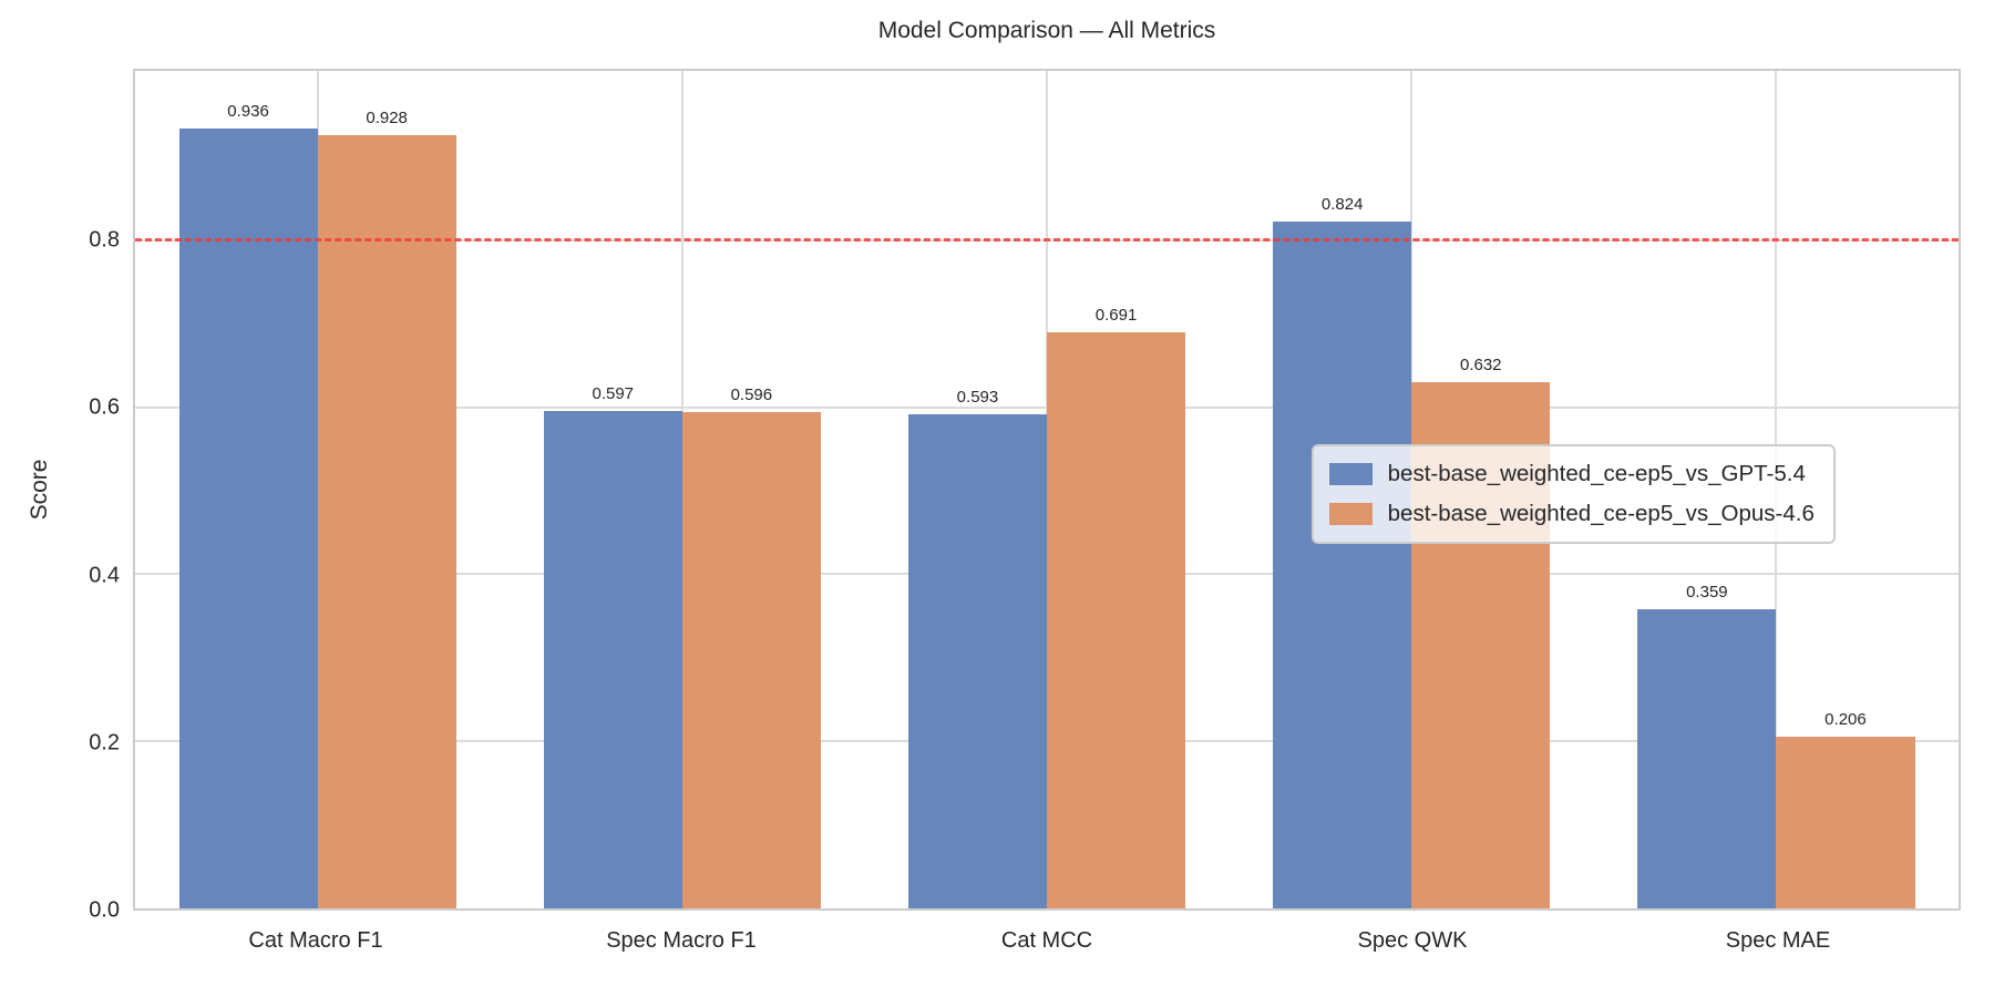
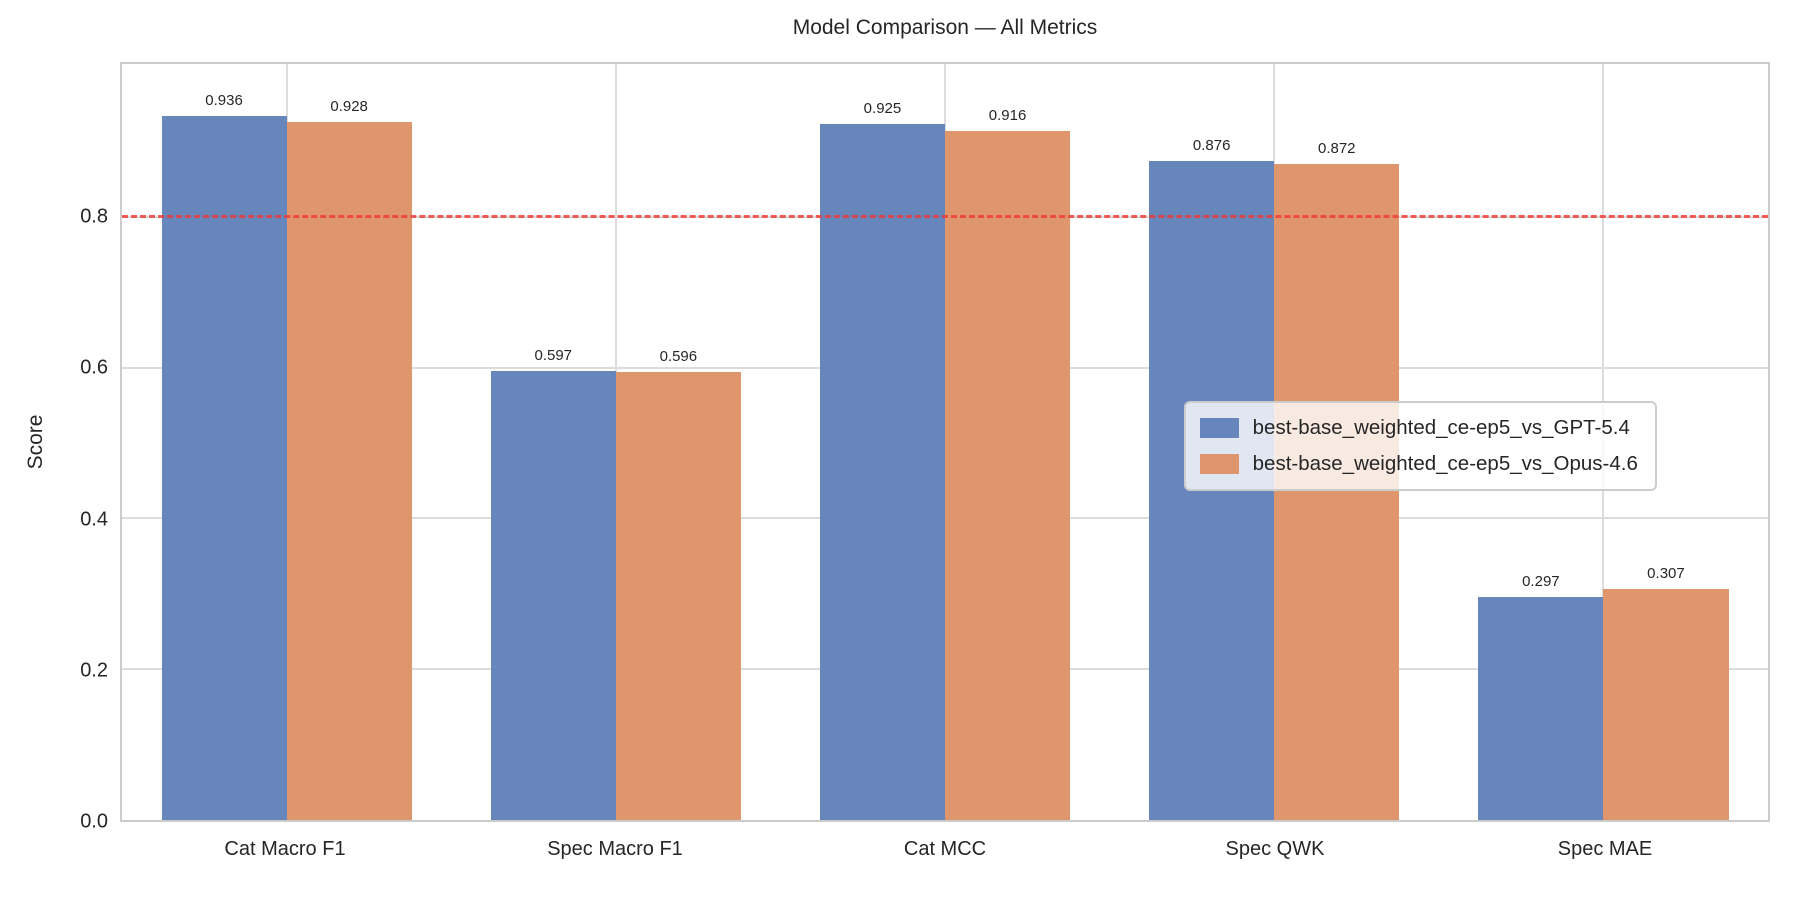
best-base_weighted_ce-ep5_vs_GPT-5.4/Cat MCC: 0.593 -> 0.925
best-base_weighted_ce-ep5_vs_Opus-4.6/Cat MCC: 0.691 -> 0.916
best-base_weighted_ce-ep5_vs_GPT-5.4/Spec QWK: 0.824 -> 0.876
best-base_weighted_ce-ep5_vs_Opus-4.6/Spec QWK: 0.632 -> 0.872
best-base_weighted_ce-ep5_vs_GPT-5.4/Spec MAE: 0.359 -> 0.297
best-base_weighted_ce-ep5_vs_Opus-4.6/Spec MAE: 0.206 -> 0.307
